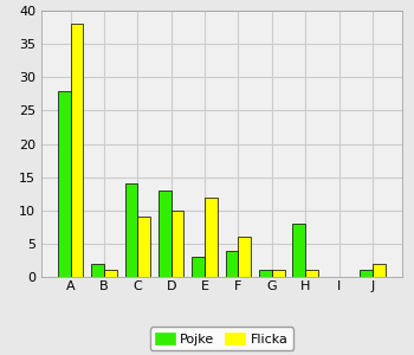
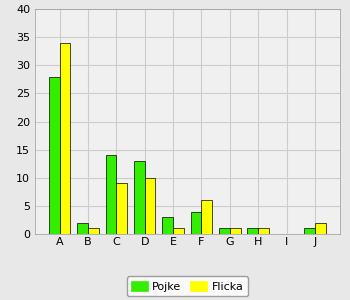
Flicka/A: 38 -> 34
Flicka/E: 12 -> 1
Pojke/H: 8 -> 1
